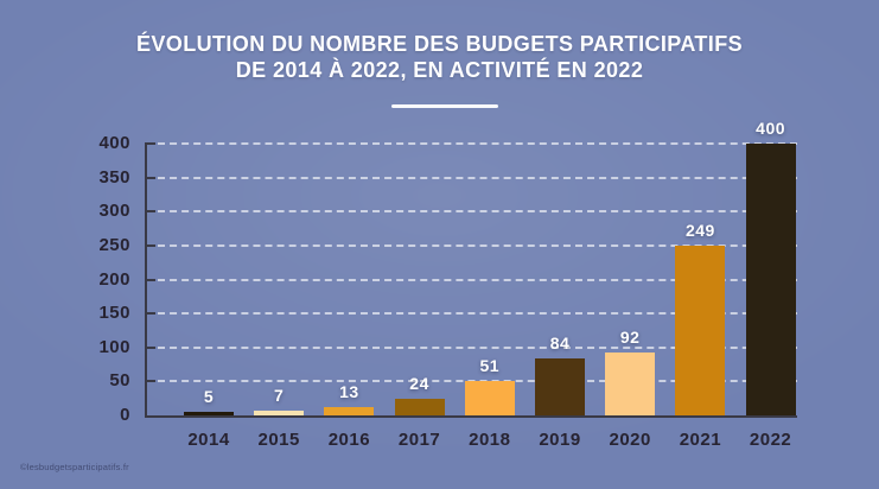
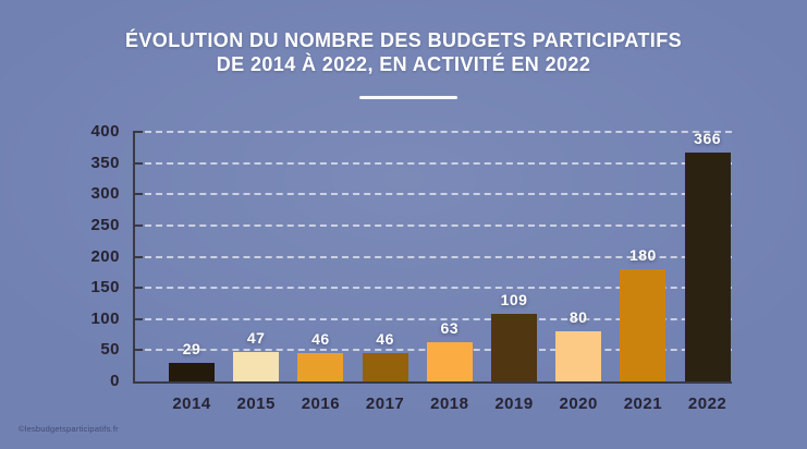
2014: 5 -> 29
2015: 7 -> 47
2016: 13 -> 46
2017: 24 -> 46
2018: 51 -> 63
2019: 84 -> 109
2020: 92 -> 80
2021: 249 -> 180
2022: 400 -> 366
